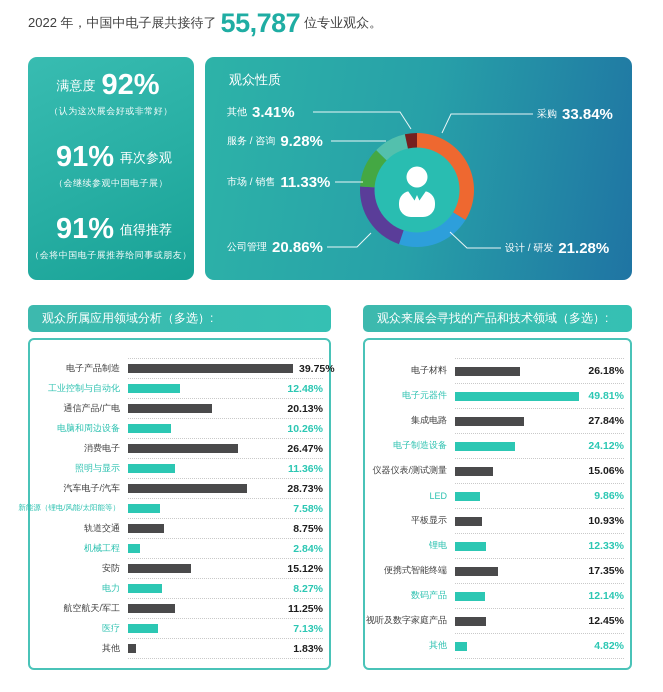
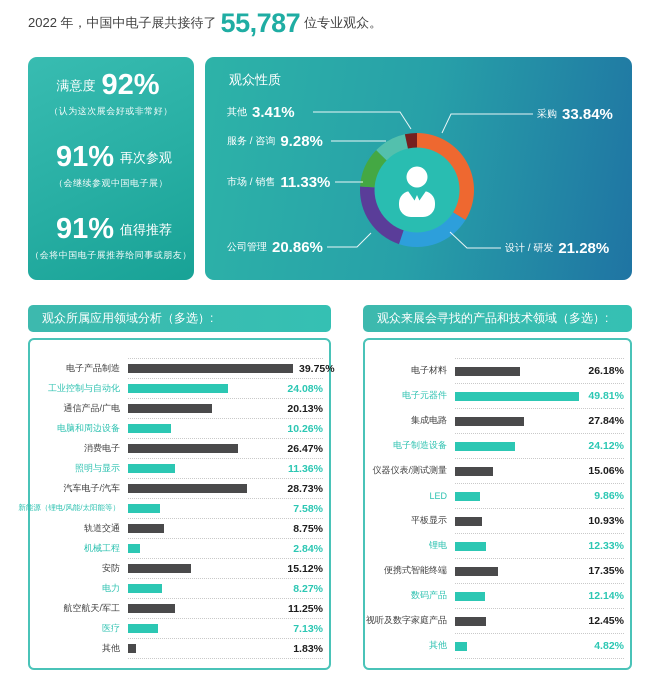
观众所属应用领域分析（多选）:/工业控制与自动化: 12.48% -> 24.08%
